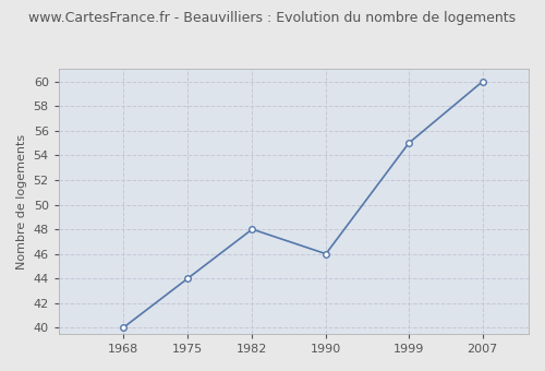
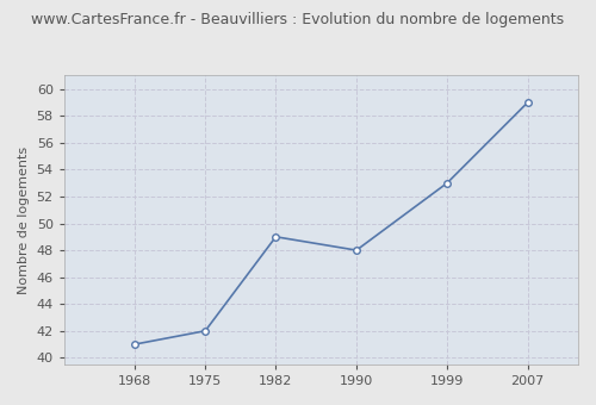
1968: 40 -> 41
1975: 44 -> 42
1982: 48 -> 49
1990: 46 -> 48
1999: 55 -> 53
2007: 60 -> 59
